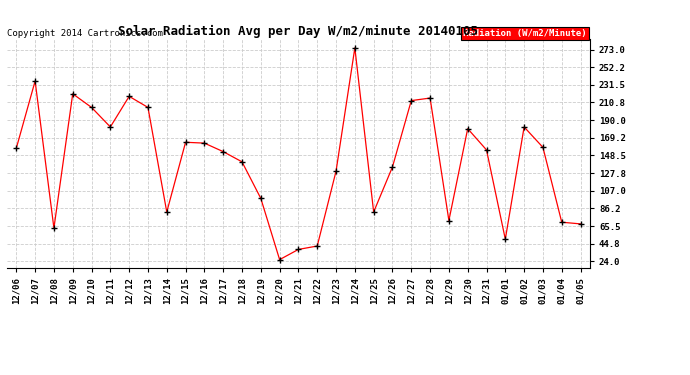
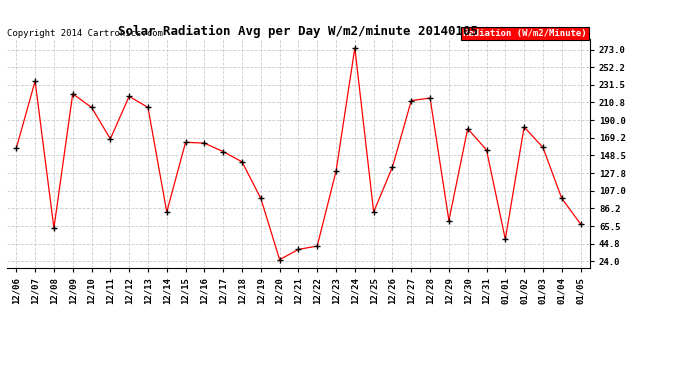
12/11: 182 -> 168
01/04: 70 -> 98
